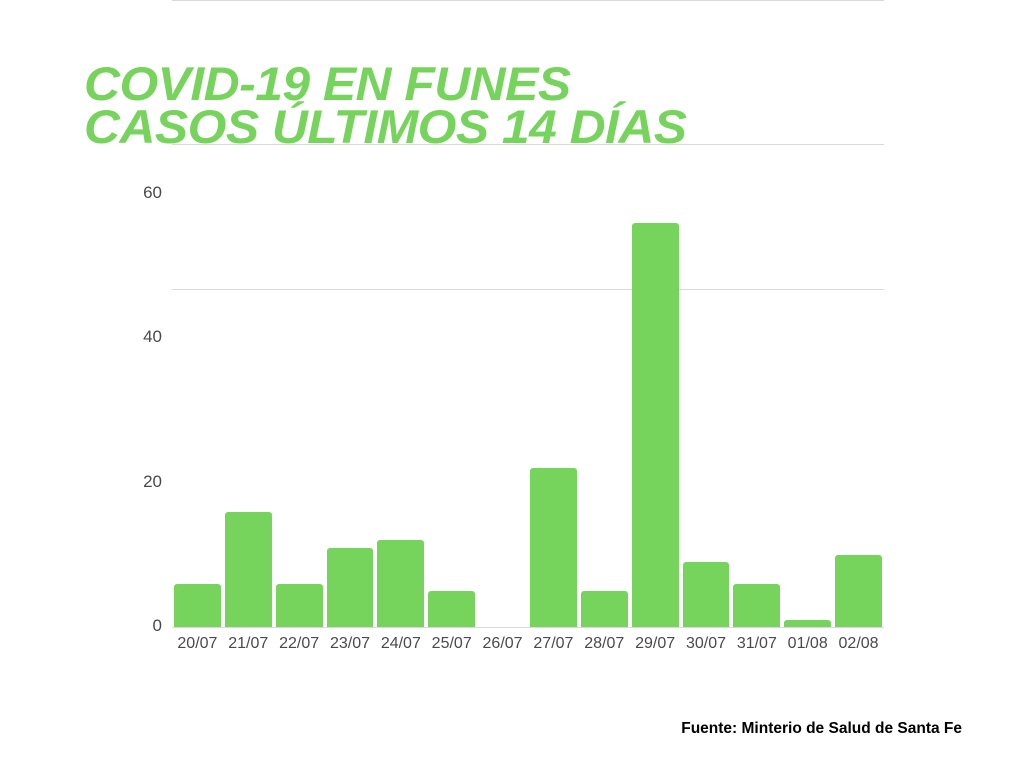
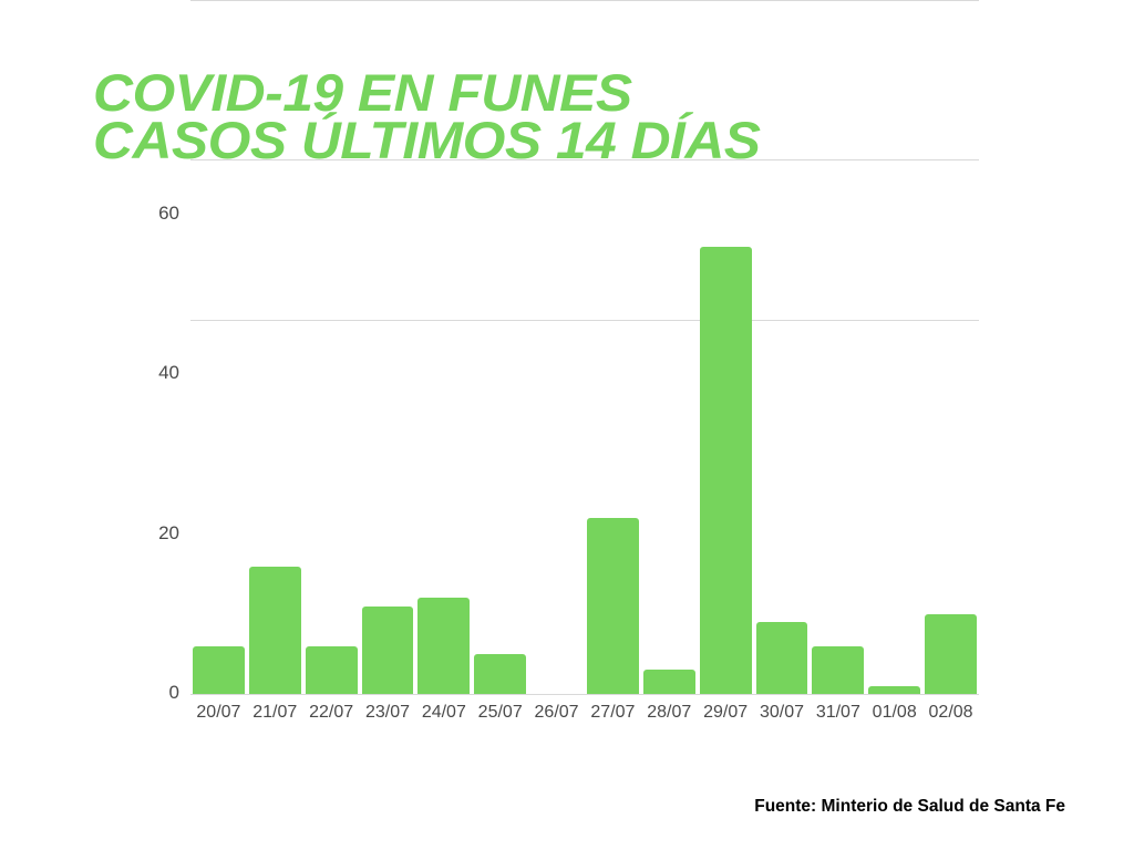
28/07: 5 -> 3
